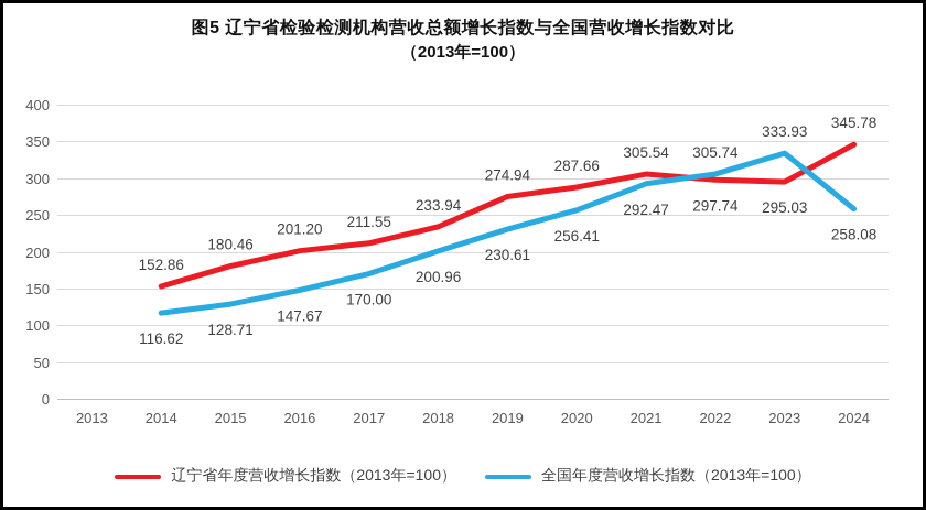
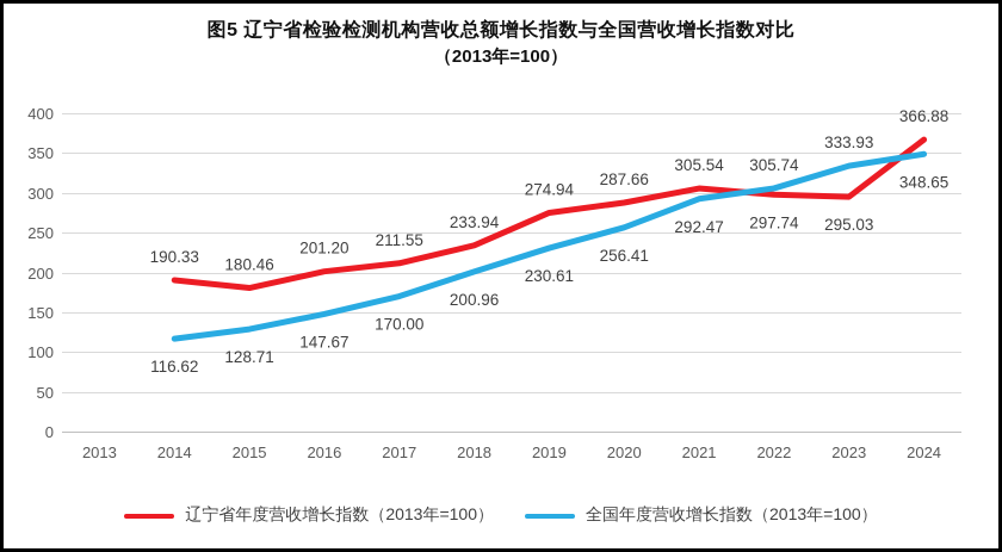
辽宁省年度营收增长指数（2013年=100）/2014: 152.86 -> 190.33
辽宁省年度营收增长指数（2013年=100）/2024: 345.78 -> 366.88
全国年度营收增长指数（2013年=100）/2024: 258.08 -> 348.65
